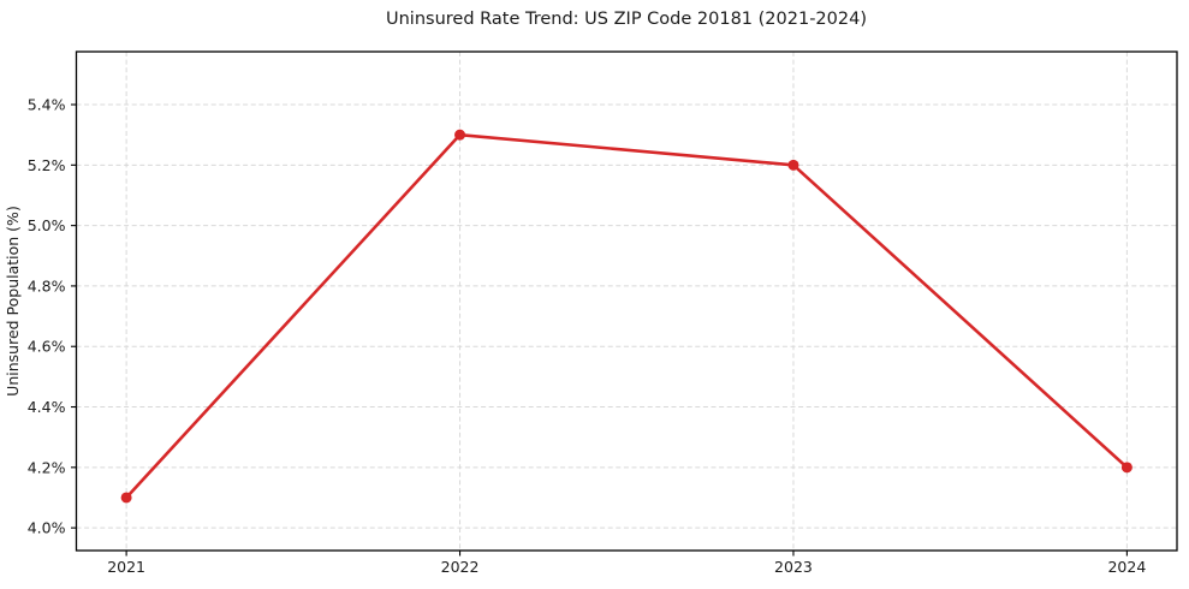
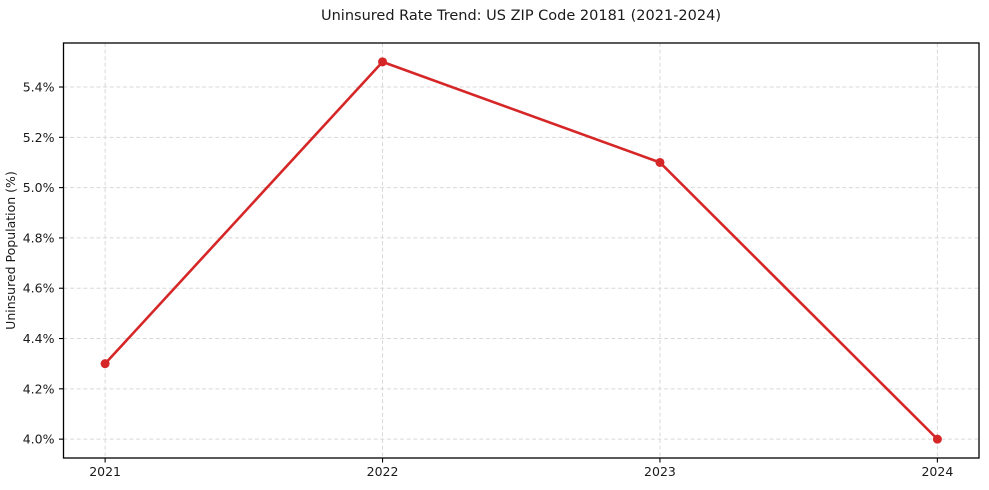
2021: 4.1% -> 4.3%
2022: 5.3% -> 5.5%
2023: 5.2% -> 5.1%
2024: 4.2% -> 4.0%
